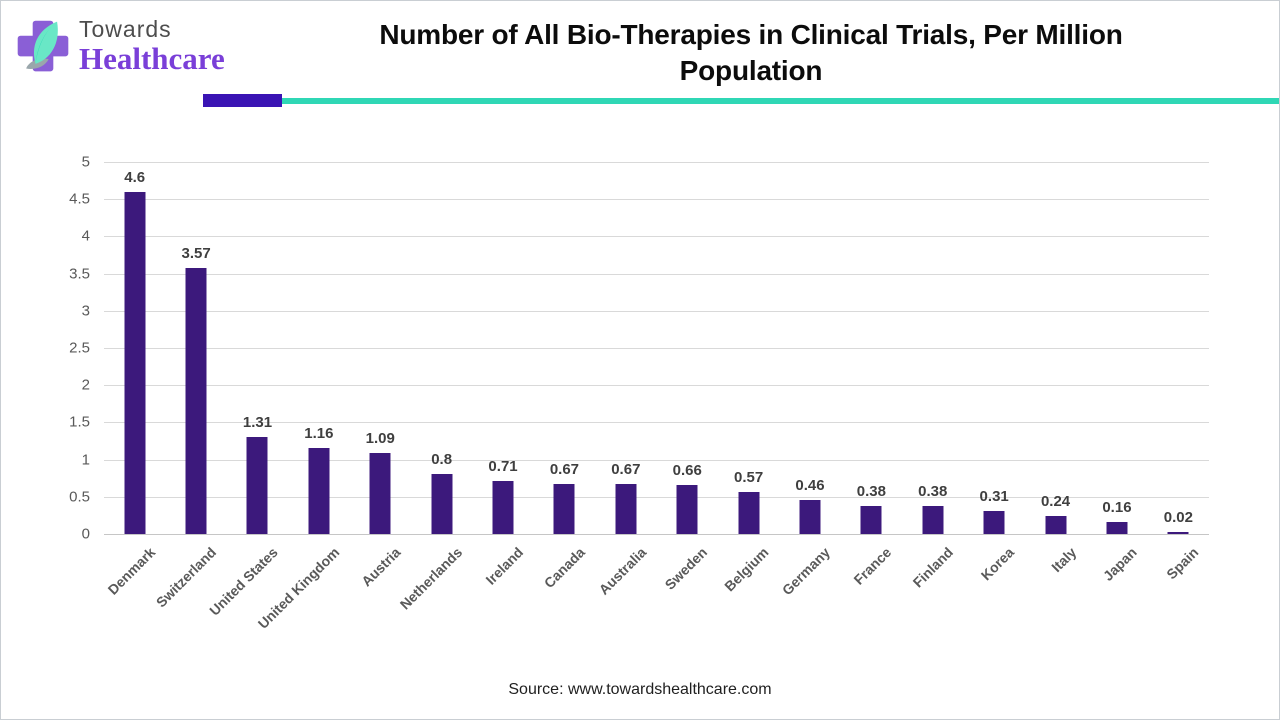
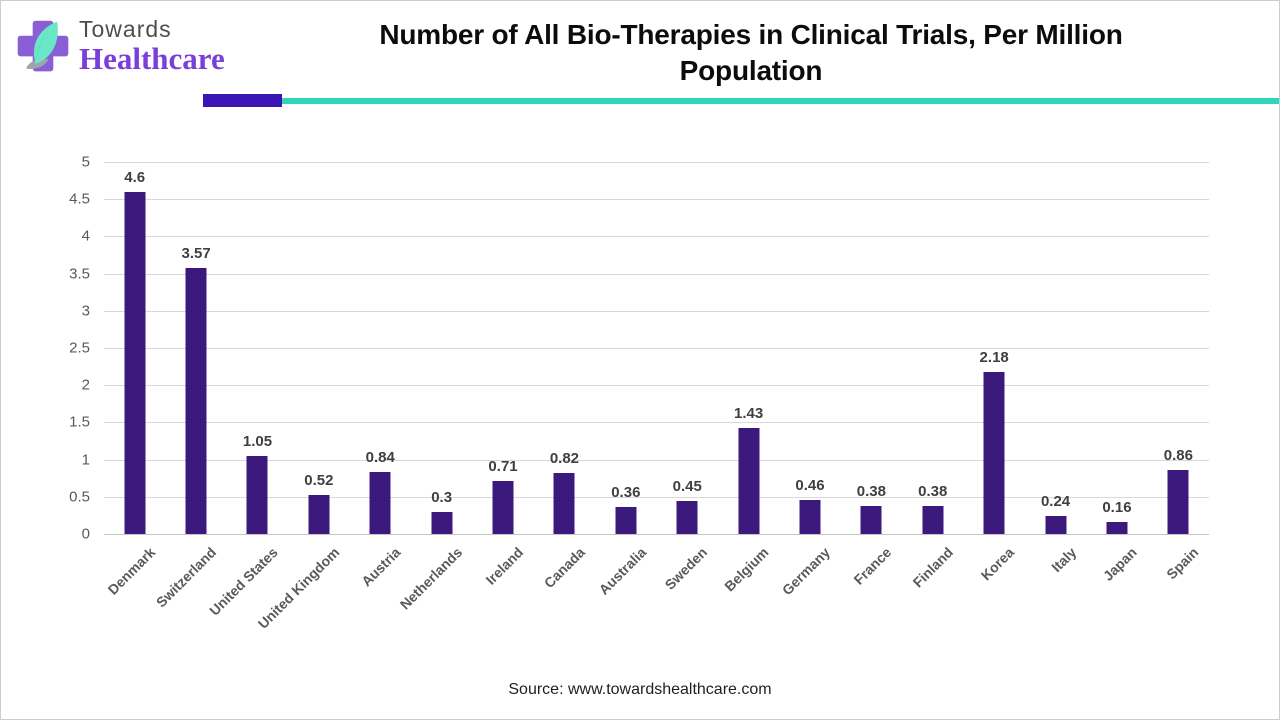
United States: 1.31 -> 1.05
United Kingdom: 1.16 -> 0.52
Austria: 1.09 -> 0.84
Netherlands: 0.8 -> 0.3
Canada: 0.67 -> 0.82
Australia: 0.67 -> 0.36
Sweden: 0.66 -> 0.45
Belgium: 0.57 -> 1.43
Korea: 0.31 -> 2.18
Spain: 0.02 -> 0.86
